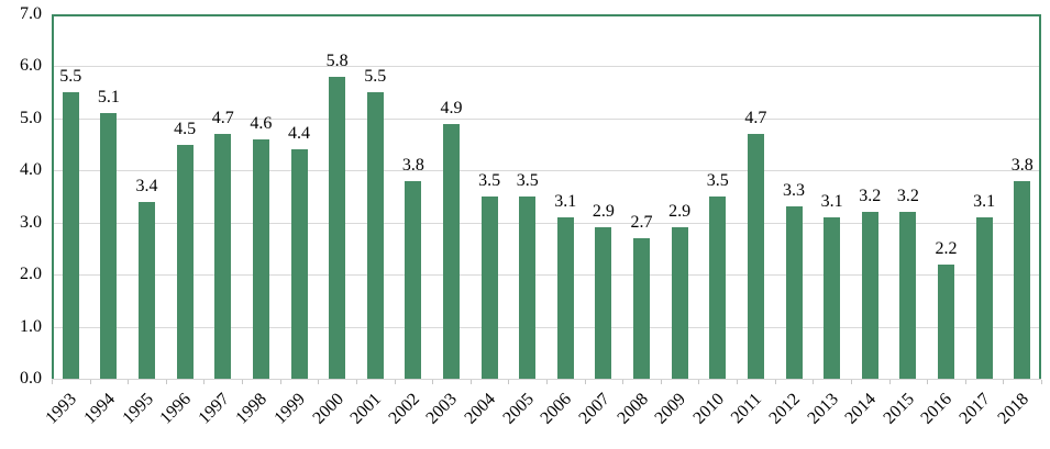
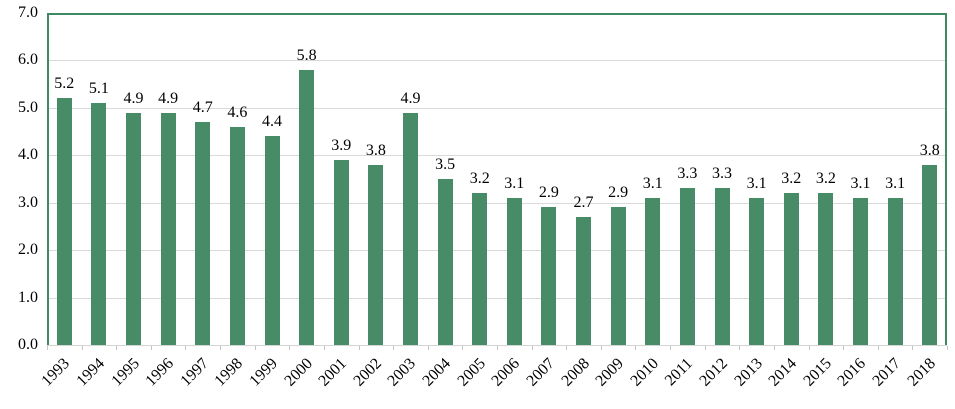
1993: 5.5 -> 5.2
1995: 3.4 -> 4.9
1996: 4.5 -> 4.9
2001: 5.5 -> 3.9
2005: 3.5 -> 3.2
2010: 3.5 -> 3.1
2011: 4.7 -> 3.3
2016: 2.2 -> 3.1
